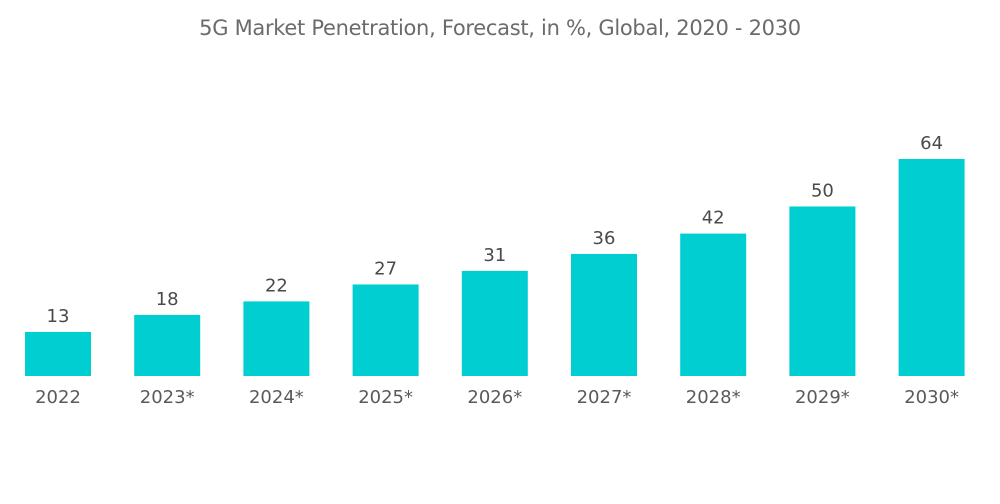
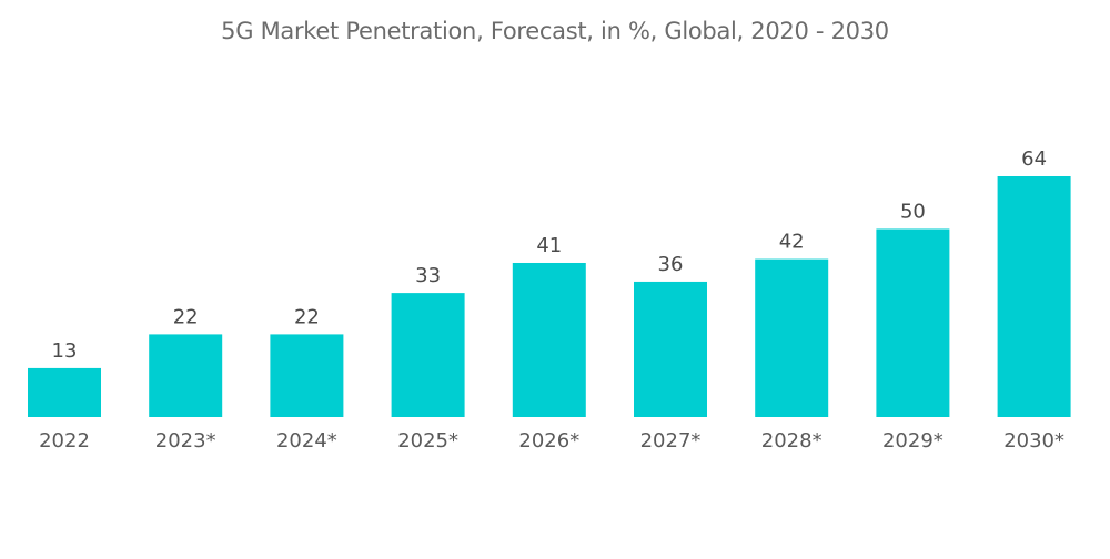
2023*: 18 -> 22
2025*: 27 -> 33
2026*: 31 -> 41
